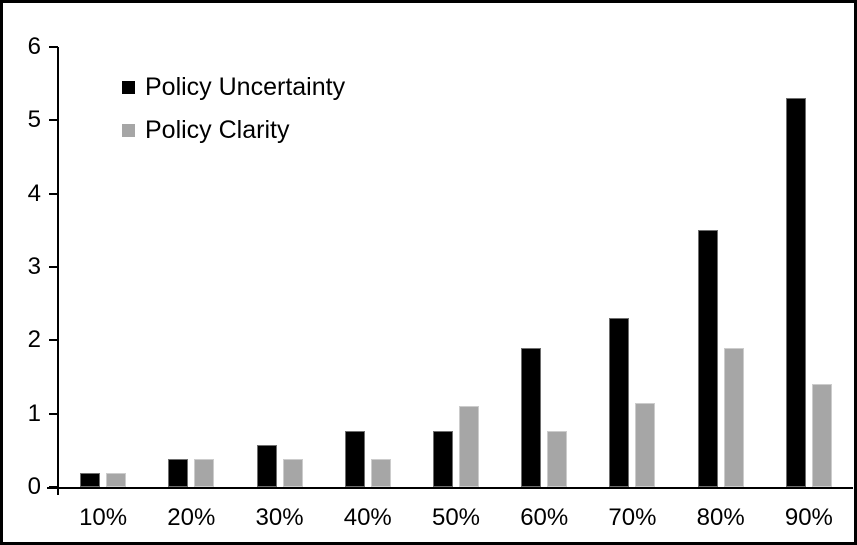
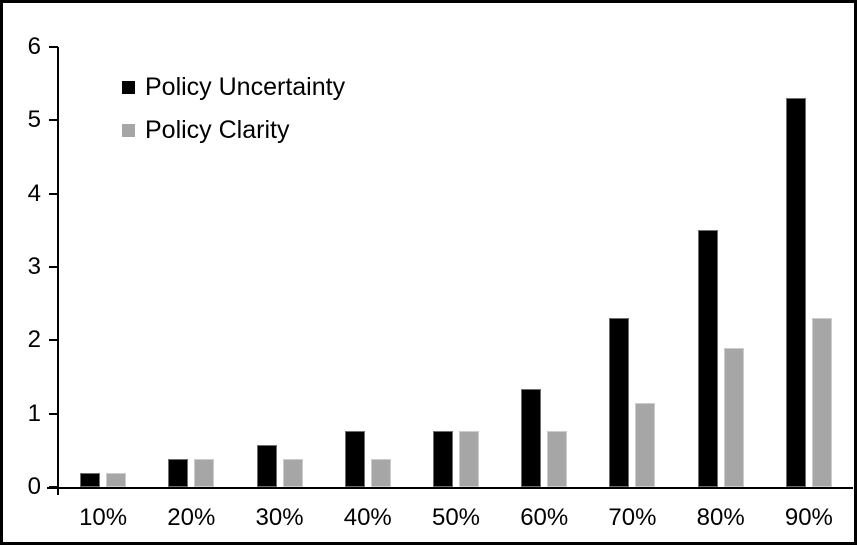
Policy Clarity/50%: 1.1 -> 0.8
Policy Uncertainty/60%: 1.9 -> 1.3
Policy Clarity/90%: 1.4 -> 2.3
